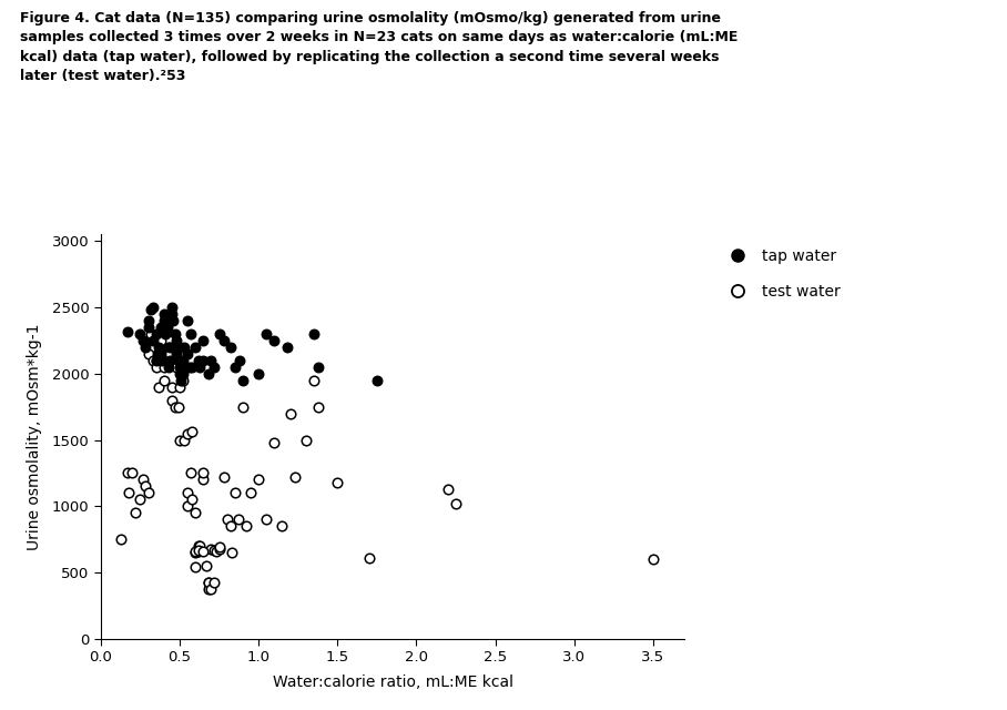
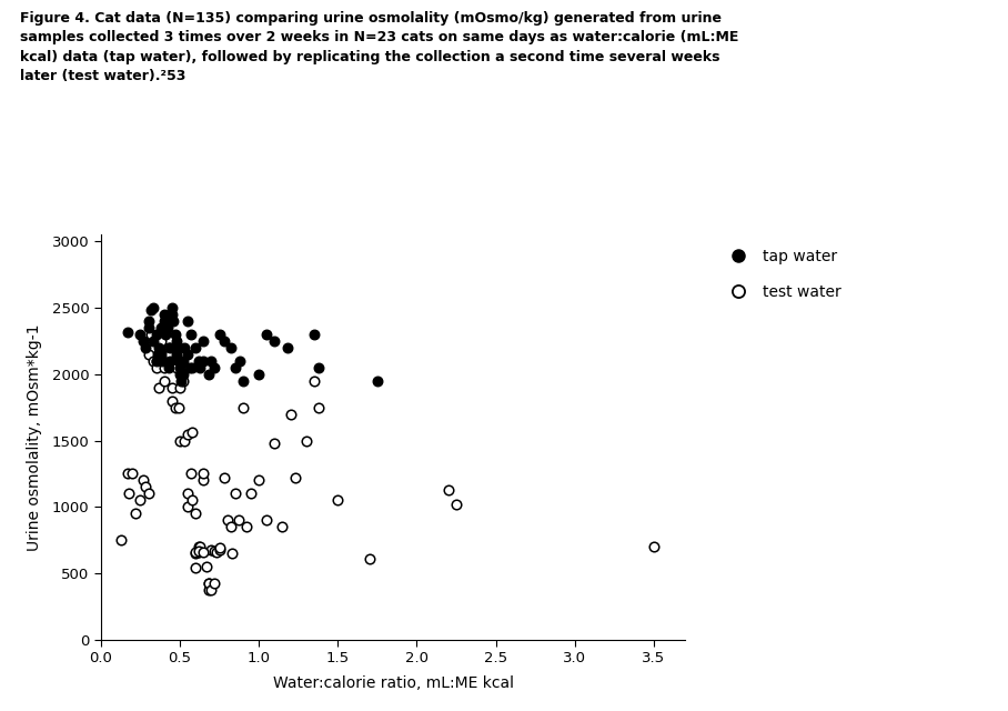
test water/1.5: 1180 -> 1050
test water/3.5: 600 -> 700
